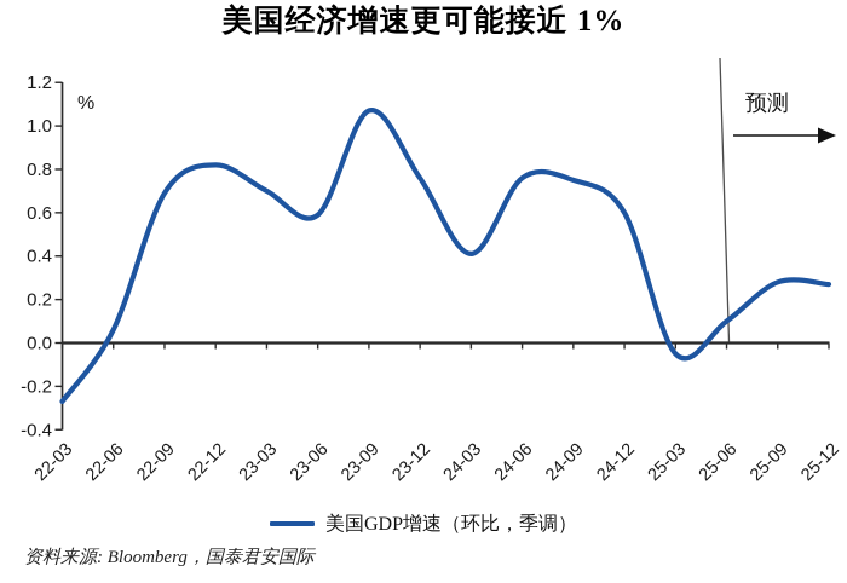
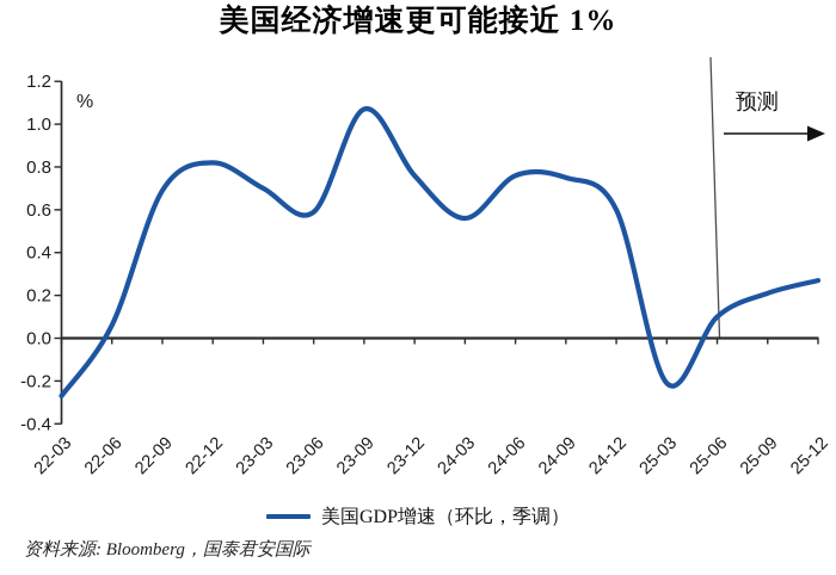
24-03: 0.41 -> 0.56
25-03: -0.05 -> -0.21
25-09: 0.28 -> 0.21
